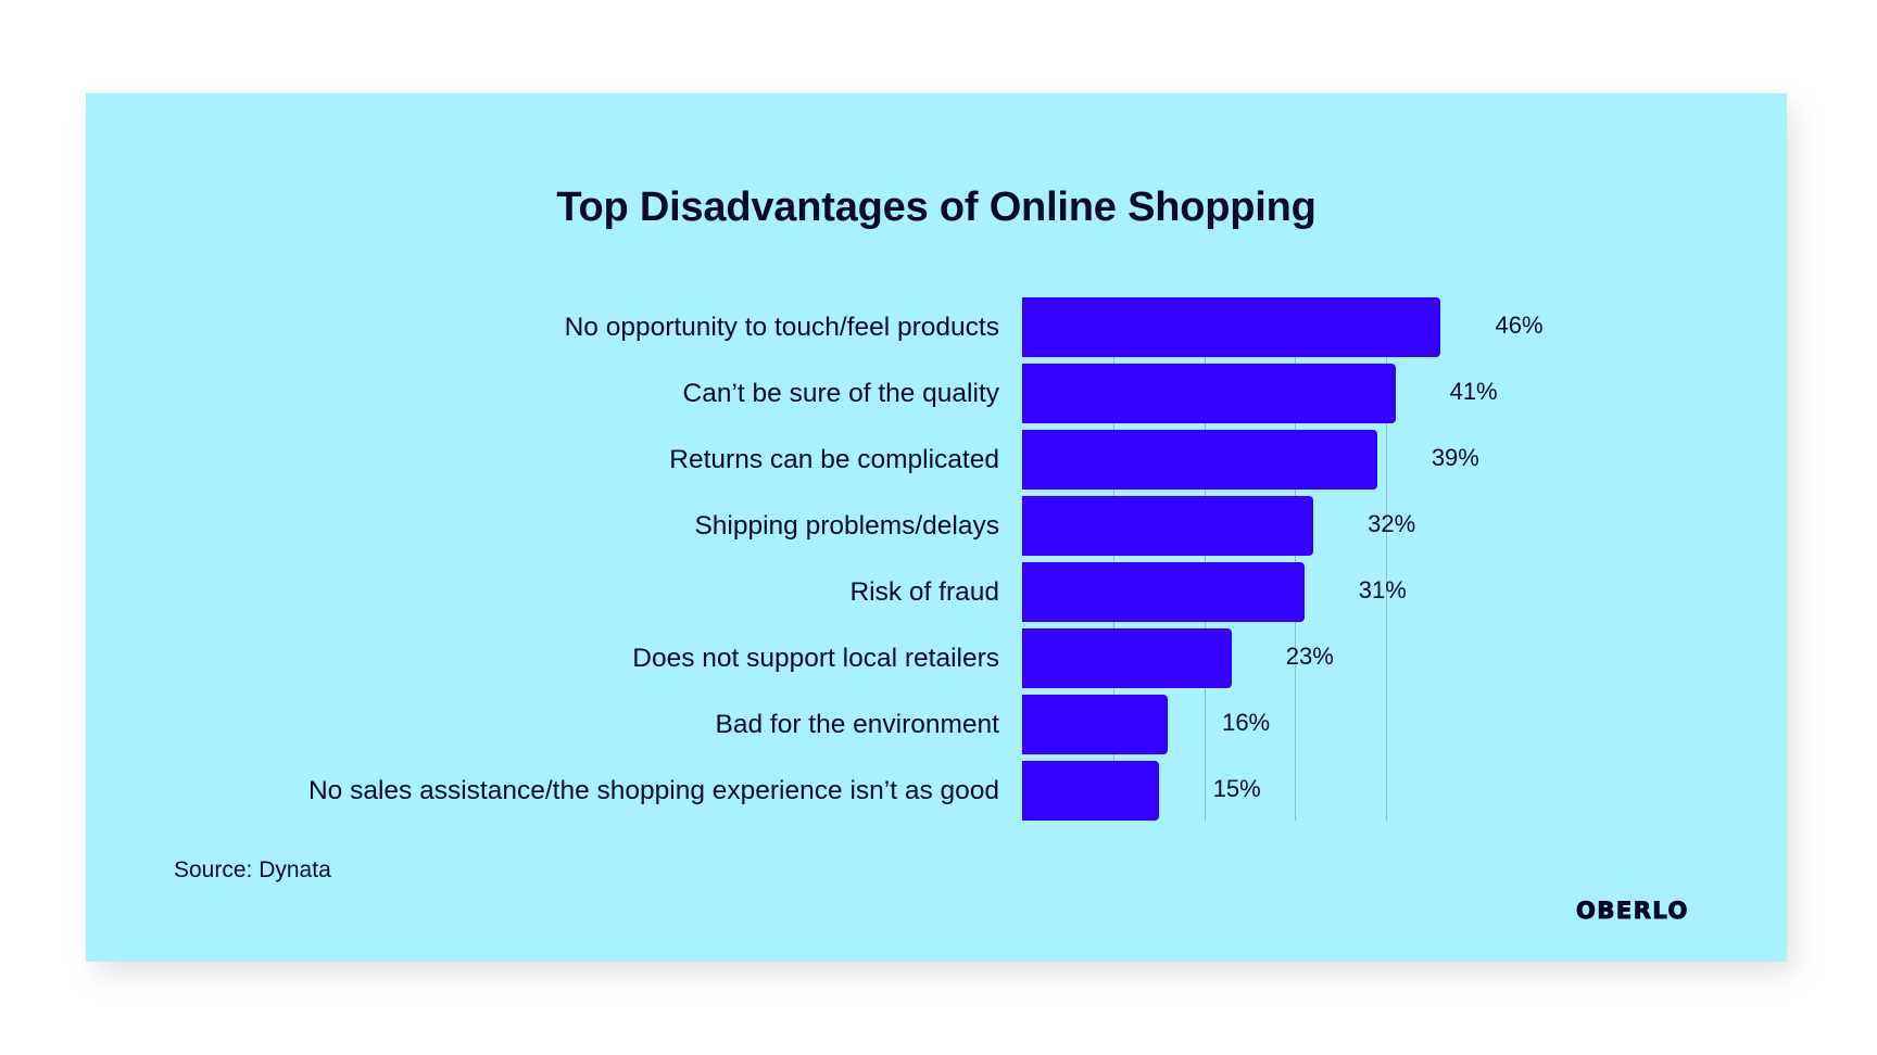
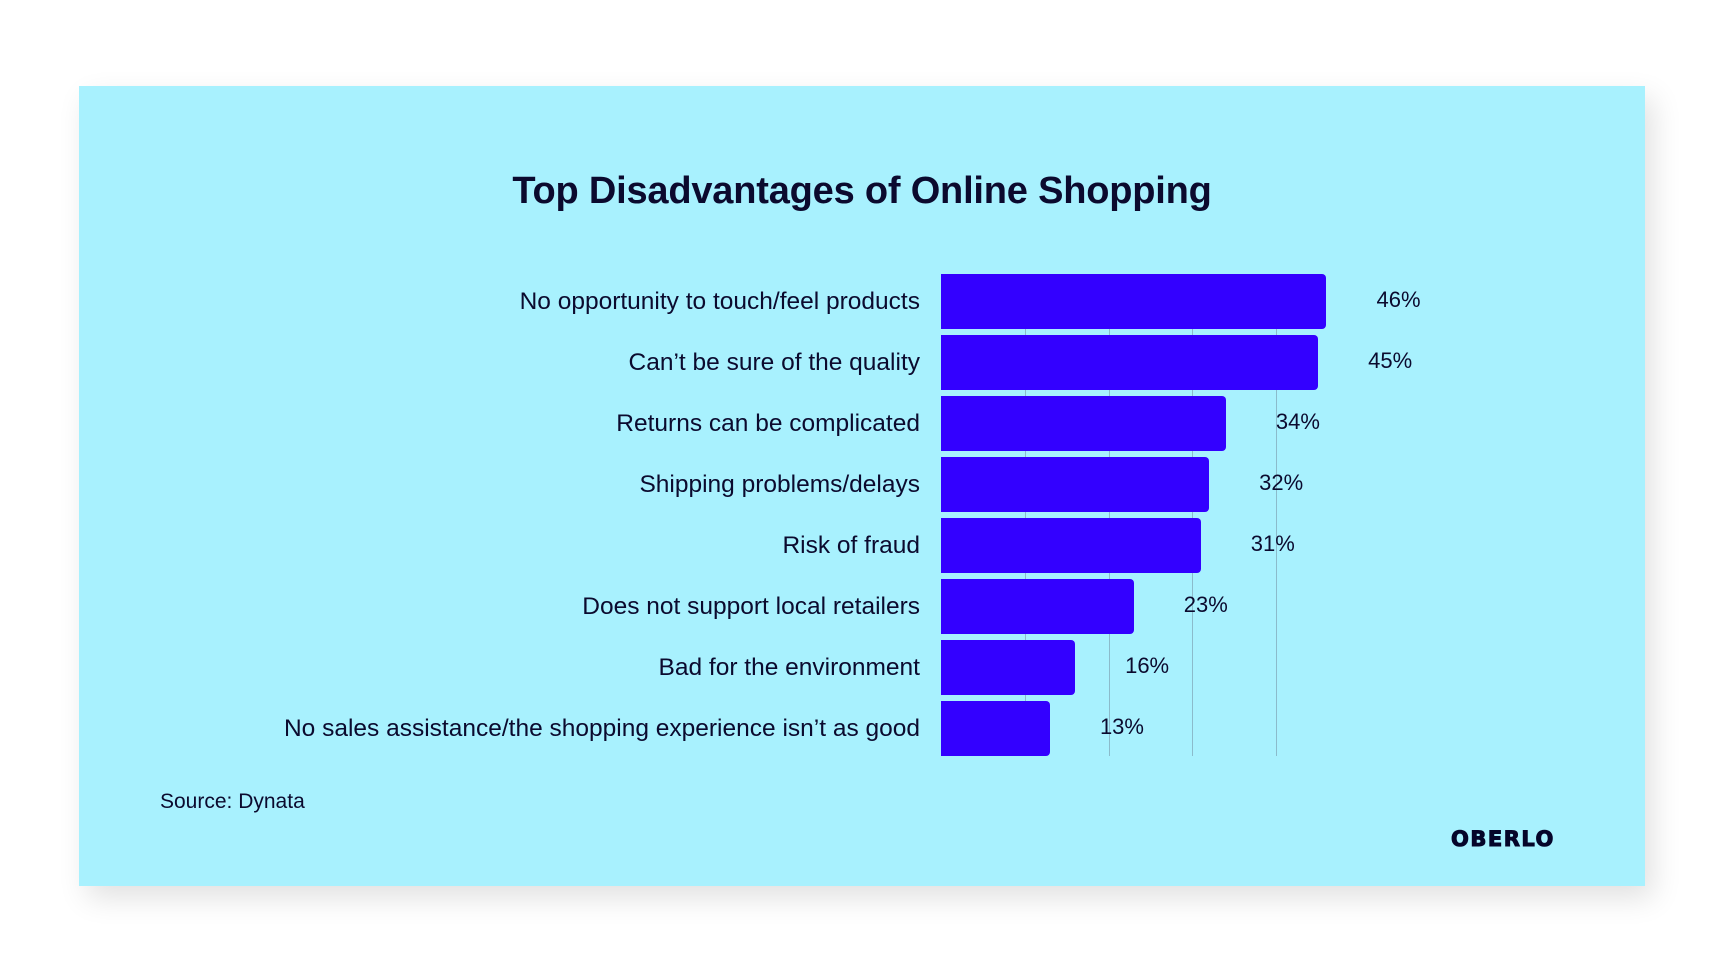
Can’t be sure of the quality: 41% -> 45%
Returns can be complicated: 39% -> 34%
No sales assistance/the shopping experience isn’t as good: 15% -> 13%
